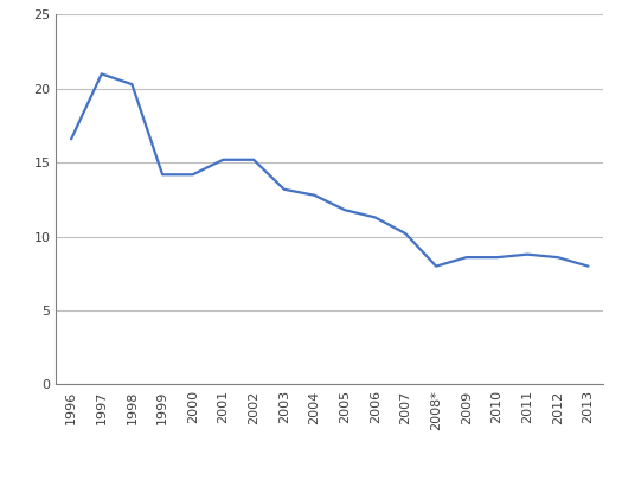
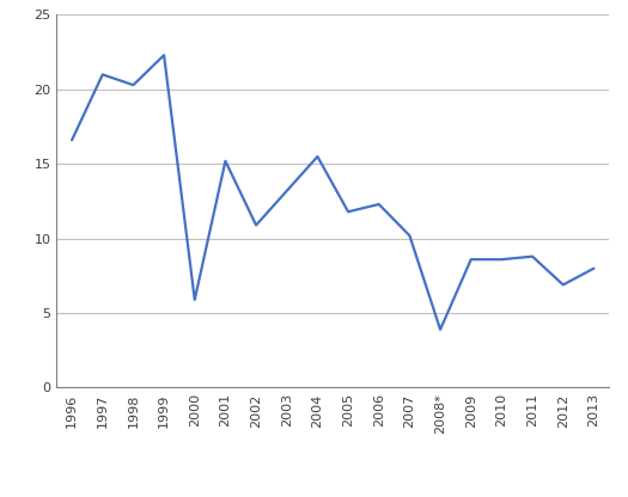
1999: 14.2 -> 22.3
2000: 14.2 -> 5.9
2002: 15.2 -> 10.9
2004: 12.8 -> 15.5
2006: 11.3 -> 12.3
2008*: 8.0 -> 3.9
2012: 8.6 -> 6.9
